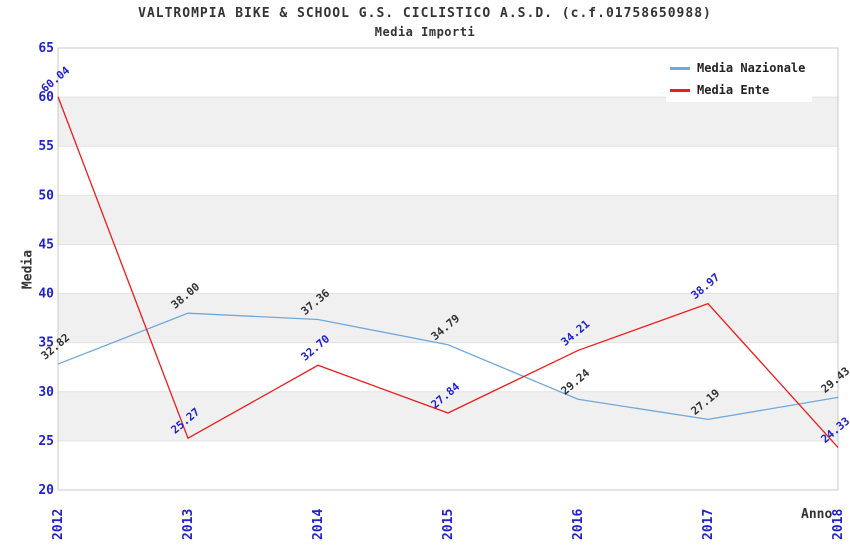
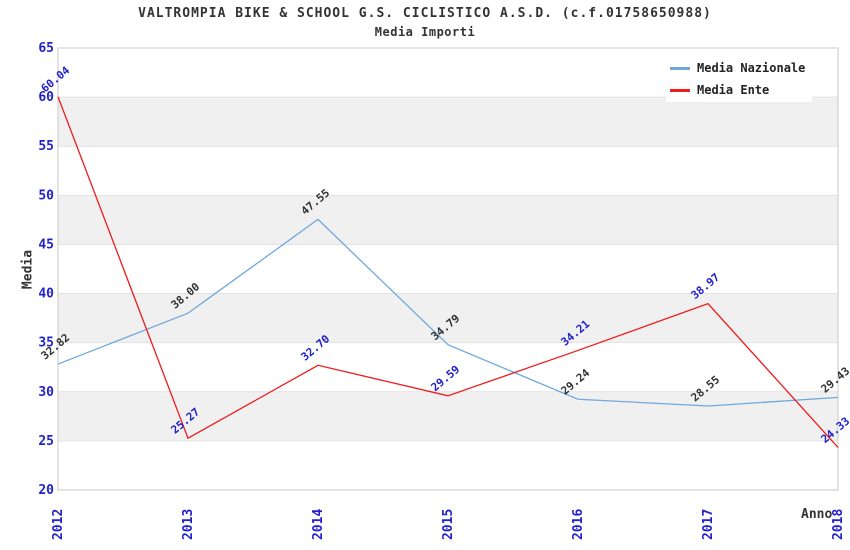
Media Nazionale/2014: 37.36 -> 47.55
Media Ente/2015: 27.84 -> 29.59
Media Nazionale/2017: 27.19 -> 28.55
